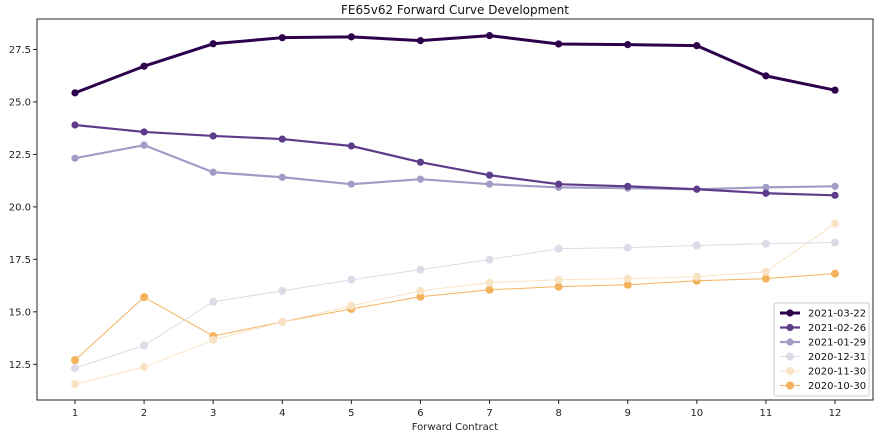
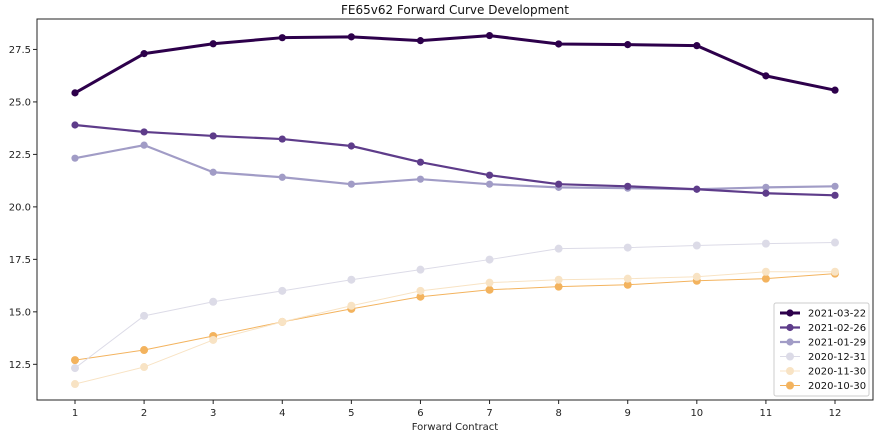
2021-03-22/2: 26.7 -> 27.3
2020-12-31/2: 13.4 -> 14.8
2020-10-30/2: 15.7 -> 13.2
2020-11-30/12: 19.2 -> 16.9
